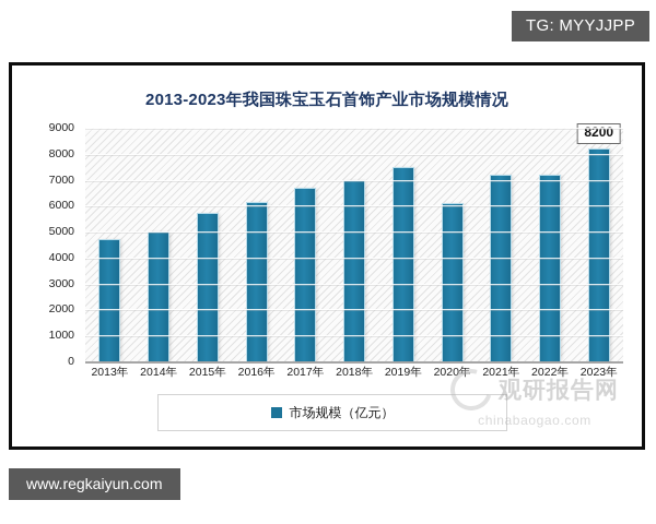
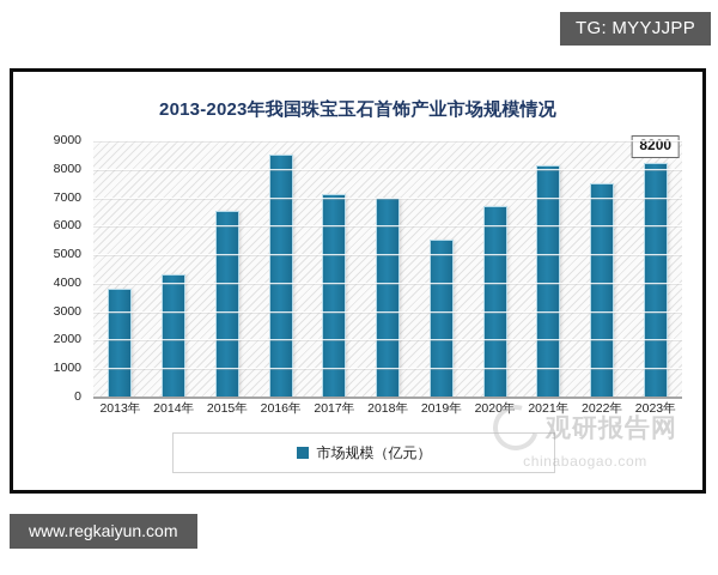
2013年: 4700 -> 3800
2014年: 5000 -> 4300
2015年: 5700 -> 6500
2016年: 6200 -> 8500
2017年: 6700 -> 7100
2019年: 7500 -> 5500
2020年: 6100 -> 6700
2021年: 7200 -> 8100
2022年: 7200 -> 7500
